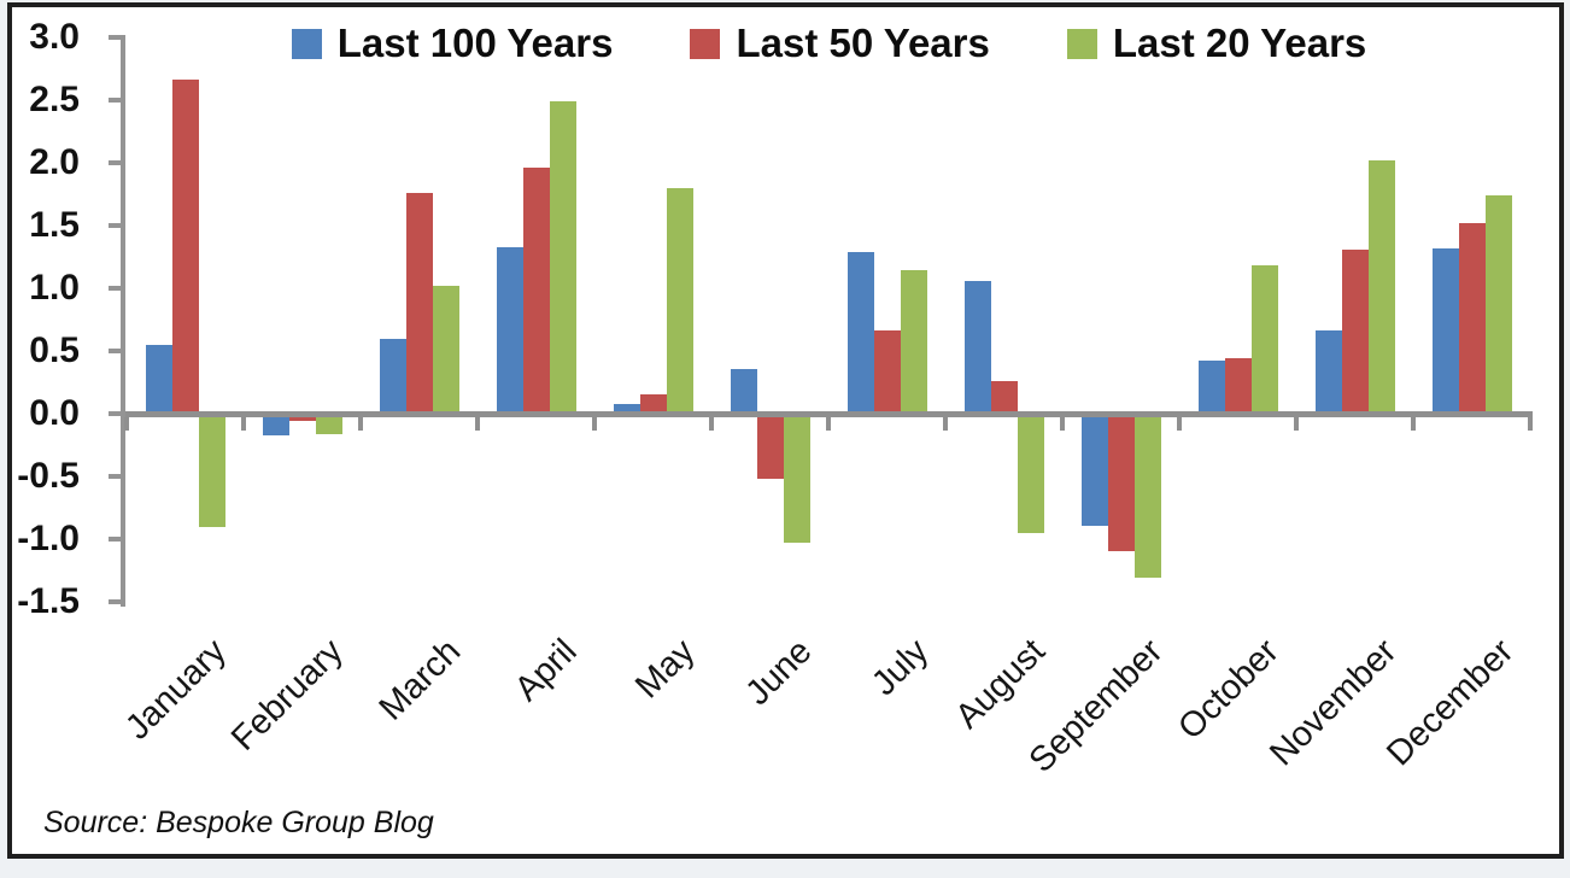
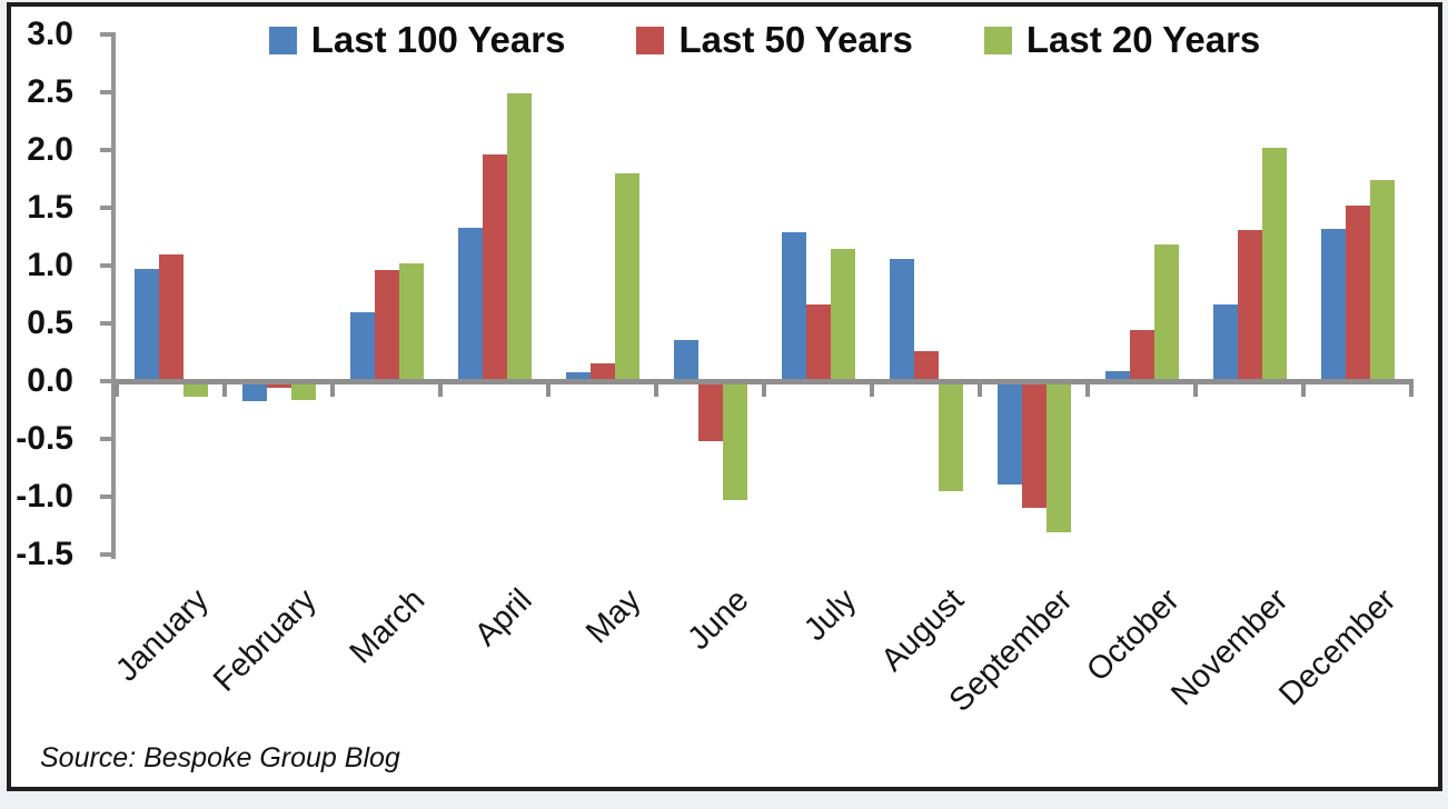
Last 100 Years/January: 0.55 -> 0.97
Last 50 Years/January: 2.66 -> 1.10
Last 20 Years/January: -0.90 -> -0.13
Last 50 Years/March: 1.76 -> 0.96
Last 100 Years/October: 0.42 -> 0.09
